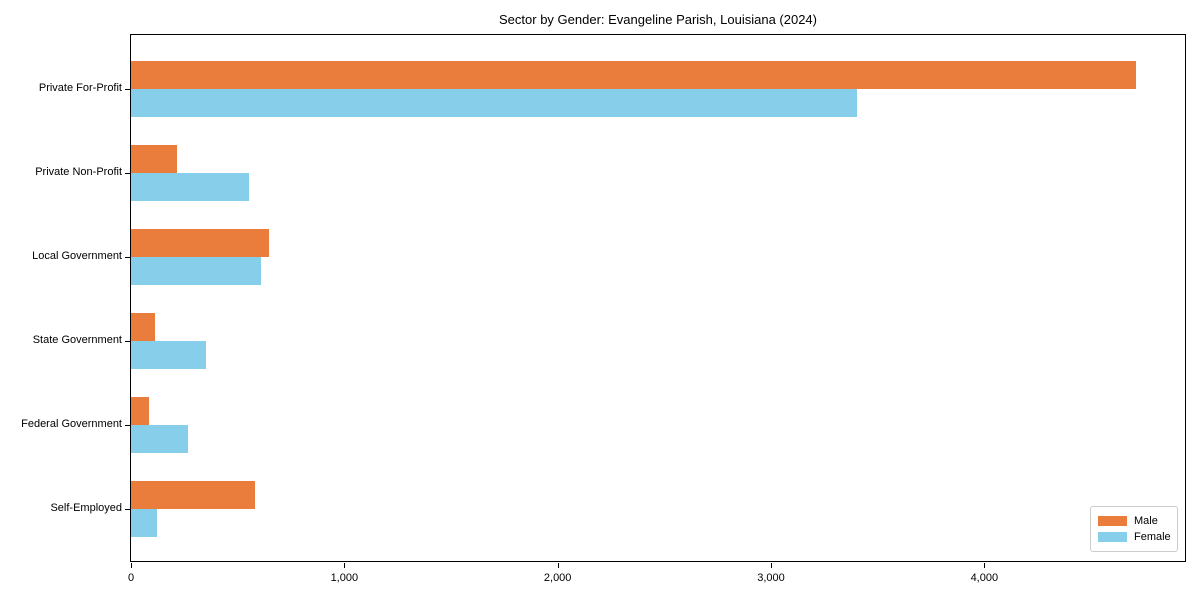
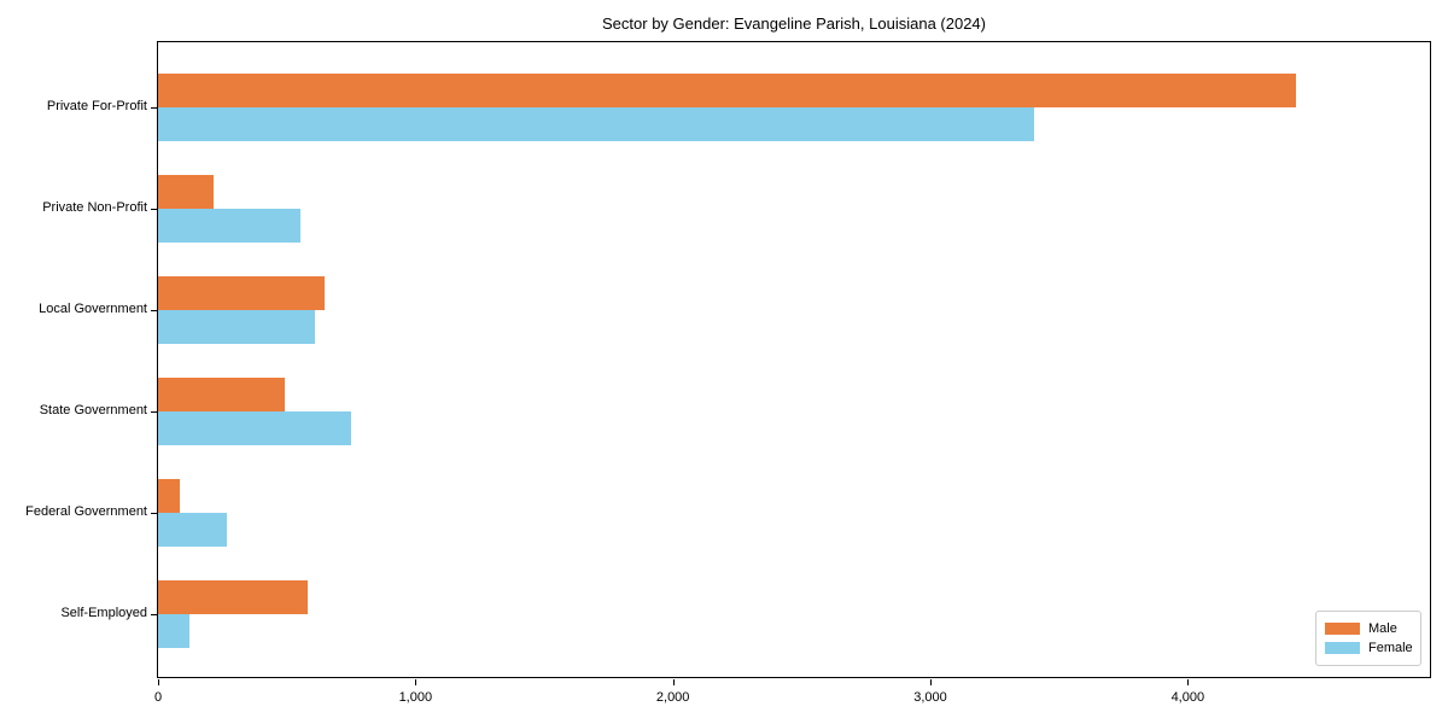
Male/Private For-Profit: 4710 -> 4420
Male/State Government: 110 -> 490
Female/State Government: 350 -> 750
